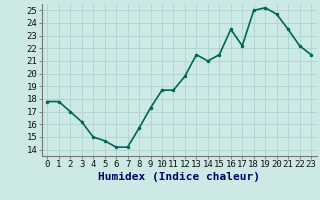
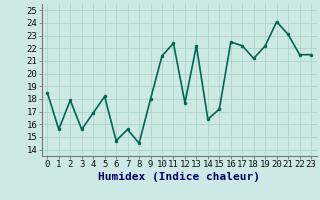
0: 17.8 -> 18.5
1: 17.8 -> 15.6
2: 17.0 -> 17.9
3: 16.2 -> 15.6
4: 15.0 -> 16.9
5: 14.7 -> 18.2
6: 14.2 -> 14.7
7: 14.2 -> 15.6
8: 15.7 -> 14.5
9: 17.3 -> 18.0
10: 18.7 -> 21.4
11: 18.7 -> 22.4
12: 19.8 -> 17.7
13: 21.5 -> 22.2
14: 21.0 -> 16.4
15: 21.5 -> 17.2
16: 23.5 -> 22.5
18: 25.0 -> 21.2
19: 25.2 -> 22.2
20: 24.7 -> 24.1
21: 23.5 -> 23.1
22: 22.2 -> 21.5
